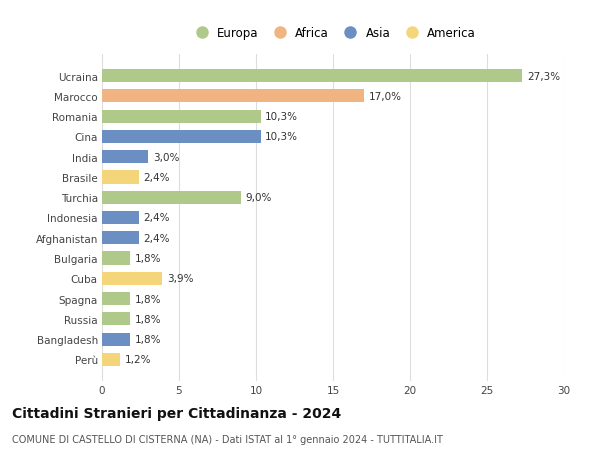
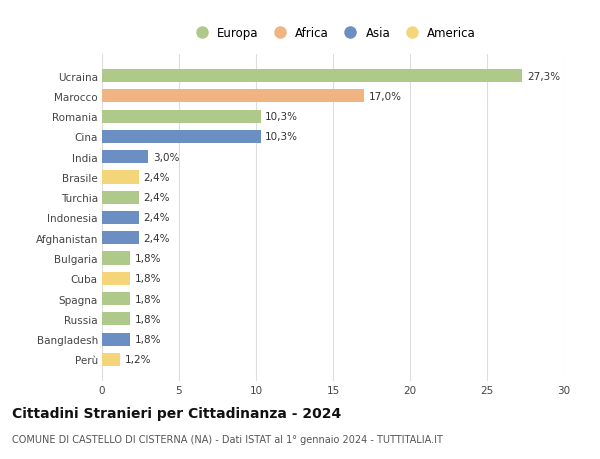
Turchia: 9,0% -> 2,4%
Cuba: 3,9% -> 1,8%
